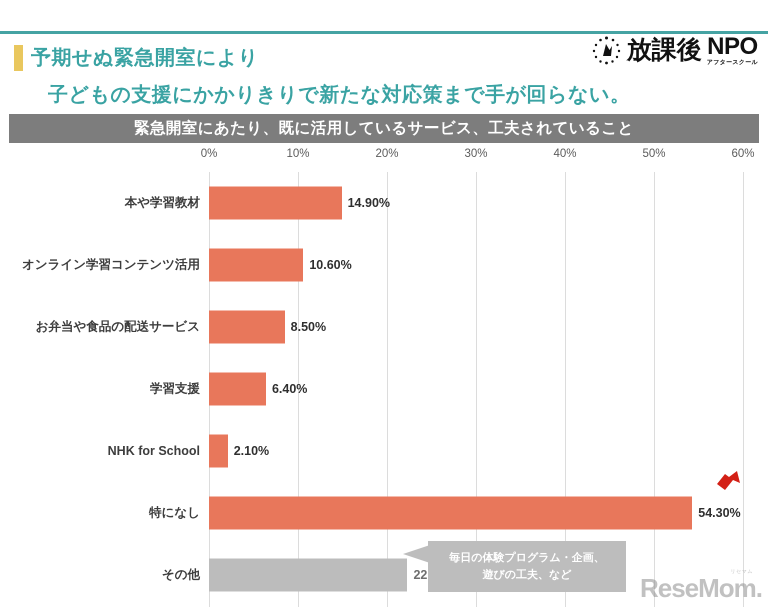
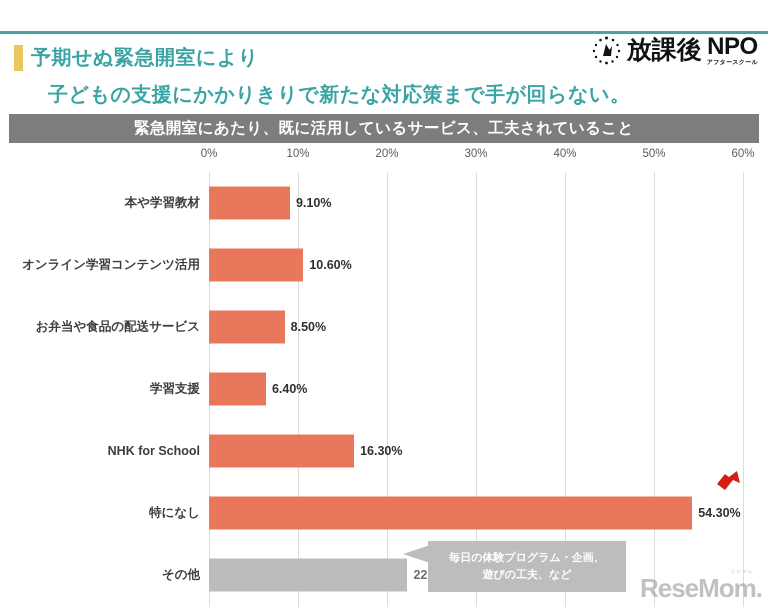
本や学習教材: 14.90% -> 9.10%
NHK for School: 2.10% -> 16.30%
